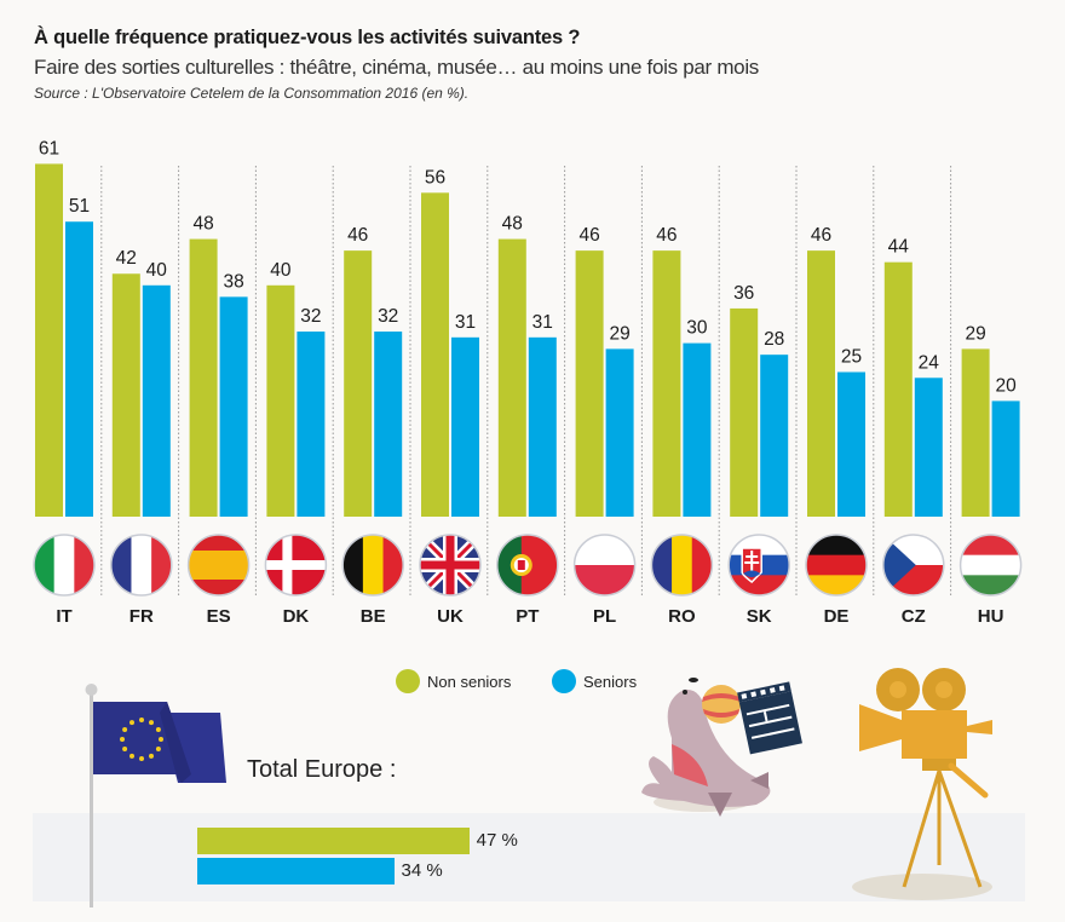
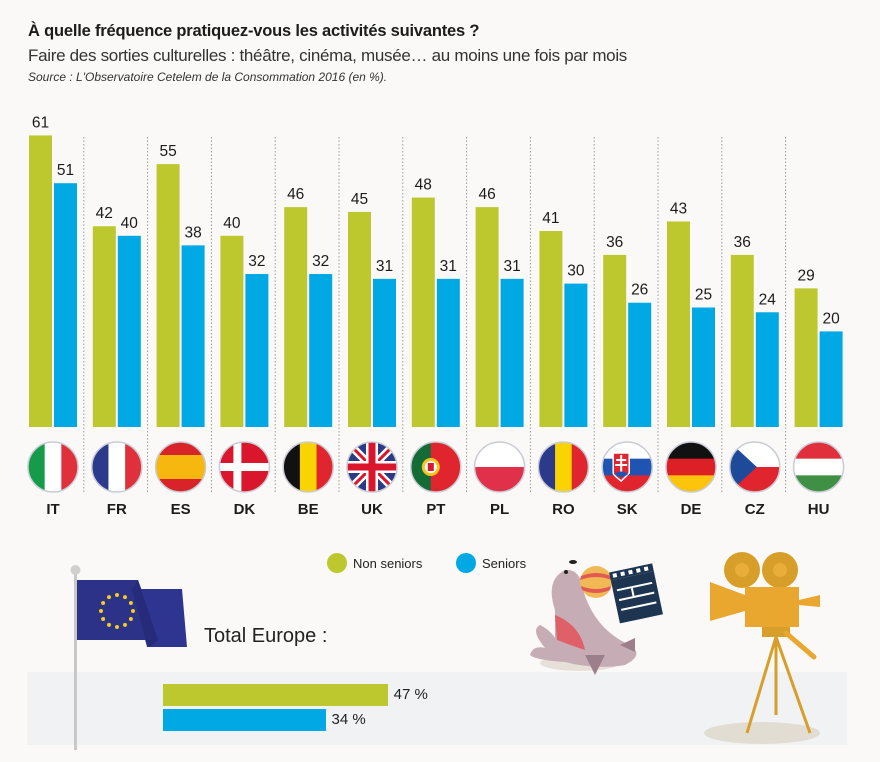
Non seniors/ES: 48 -> 55
Non seniors/UK: 56 -> 45
Seniors/PL: 29 -> 31
Non seniors/RO: 46 -> 41
Seniors/SK: 28 -> 26
Non seniors/DE: 46 -> 43
Non seniors/CZ: 44 -> 36
